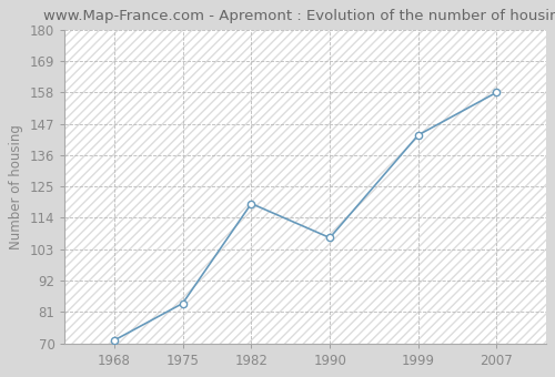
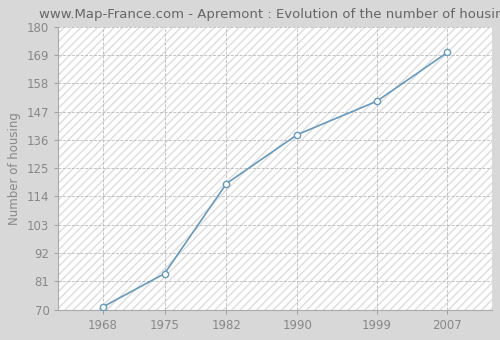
1990: 107 -> 138
1999: 143 -> 151
2007: 158 -> 170
